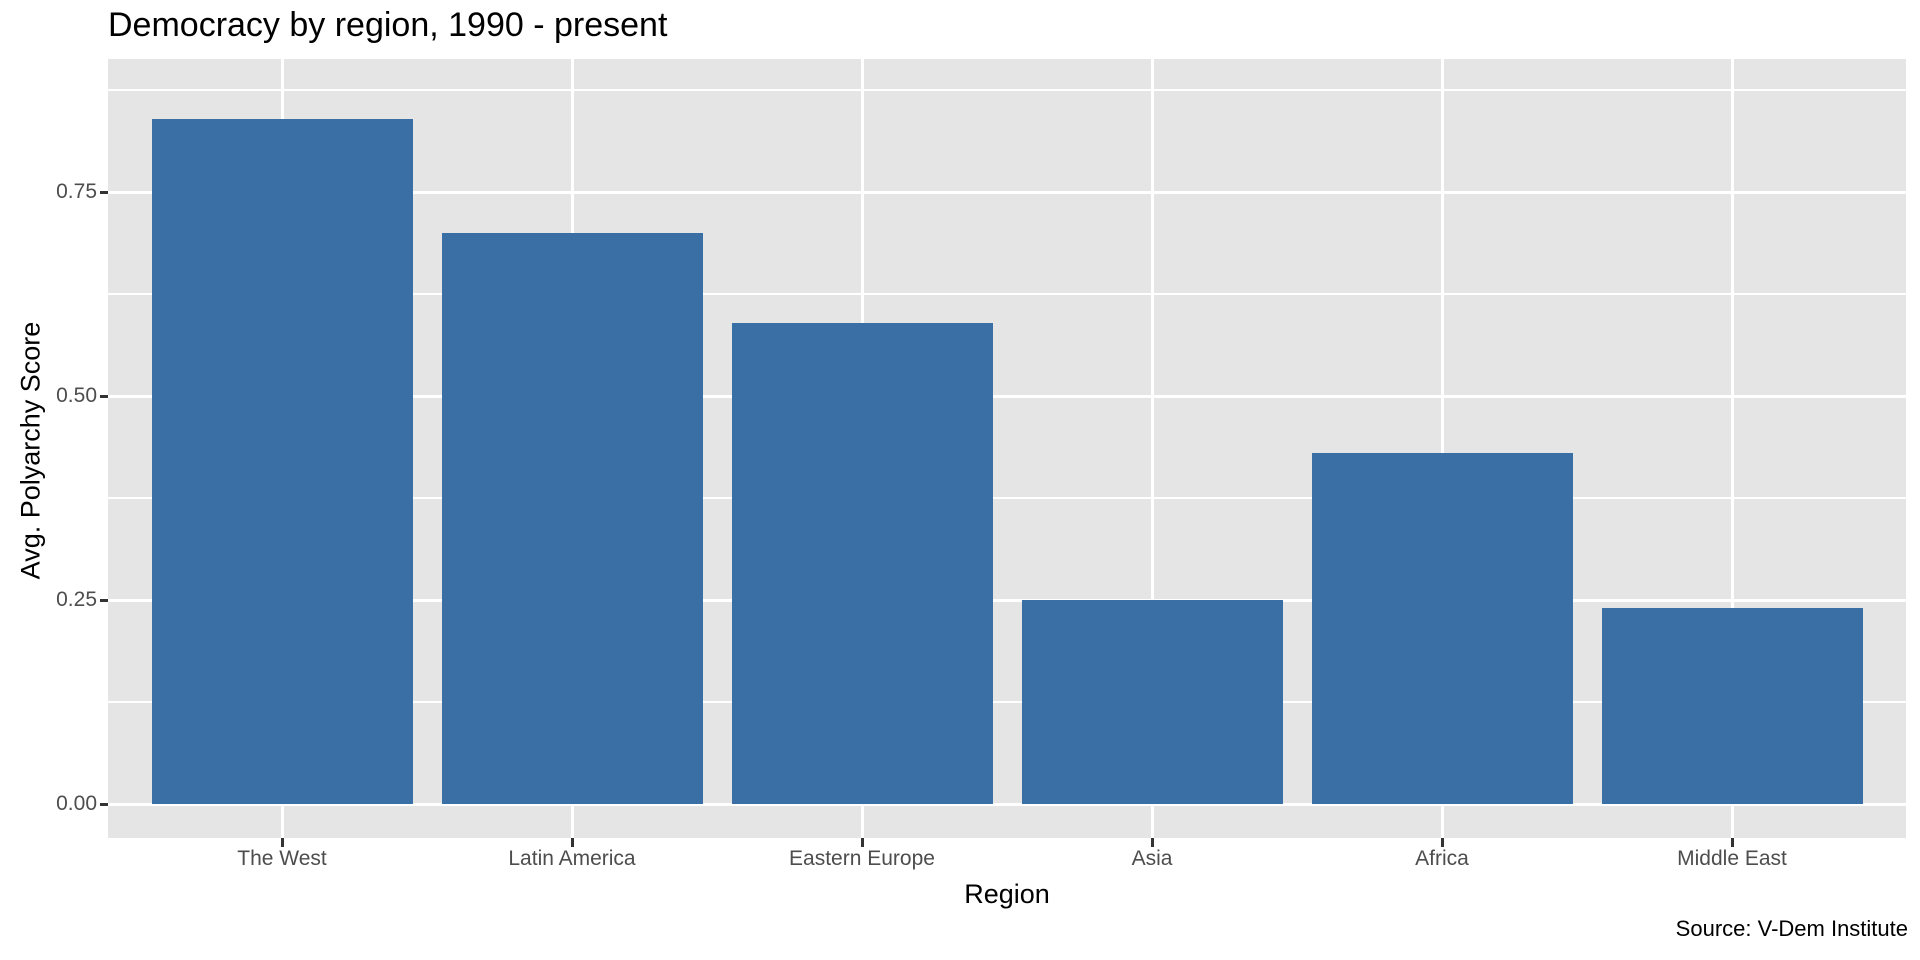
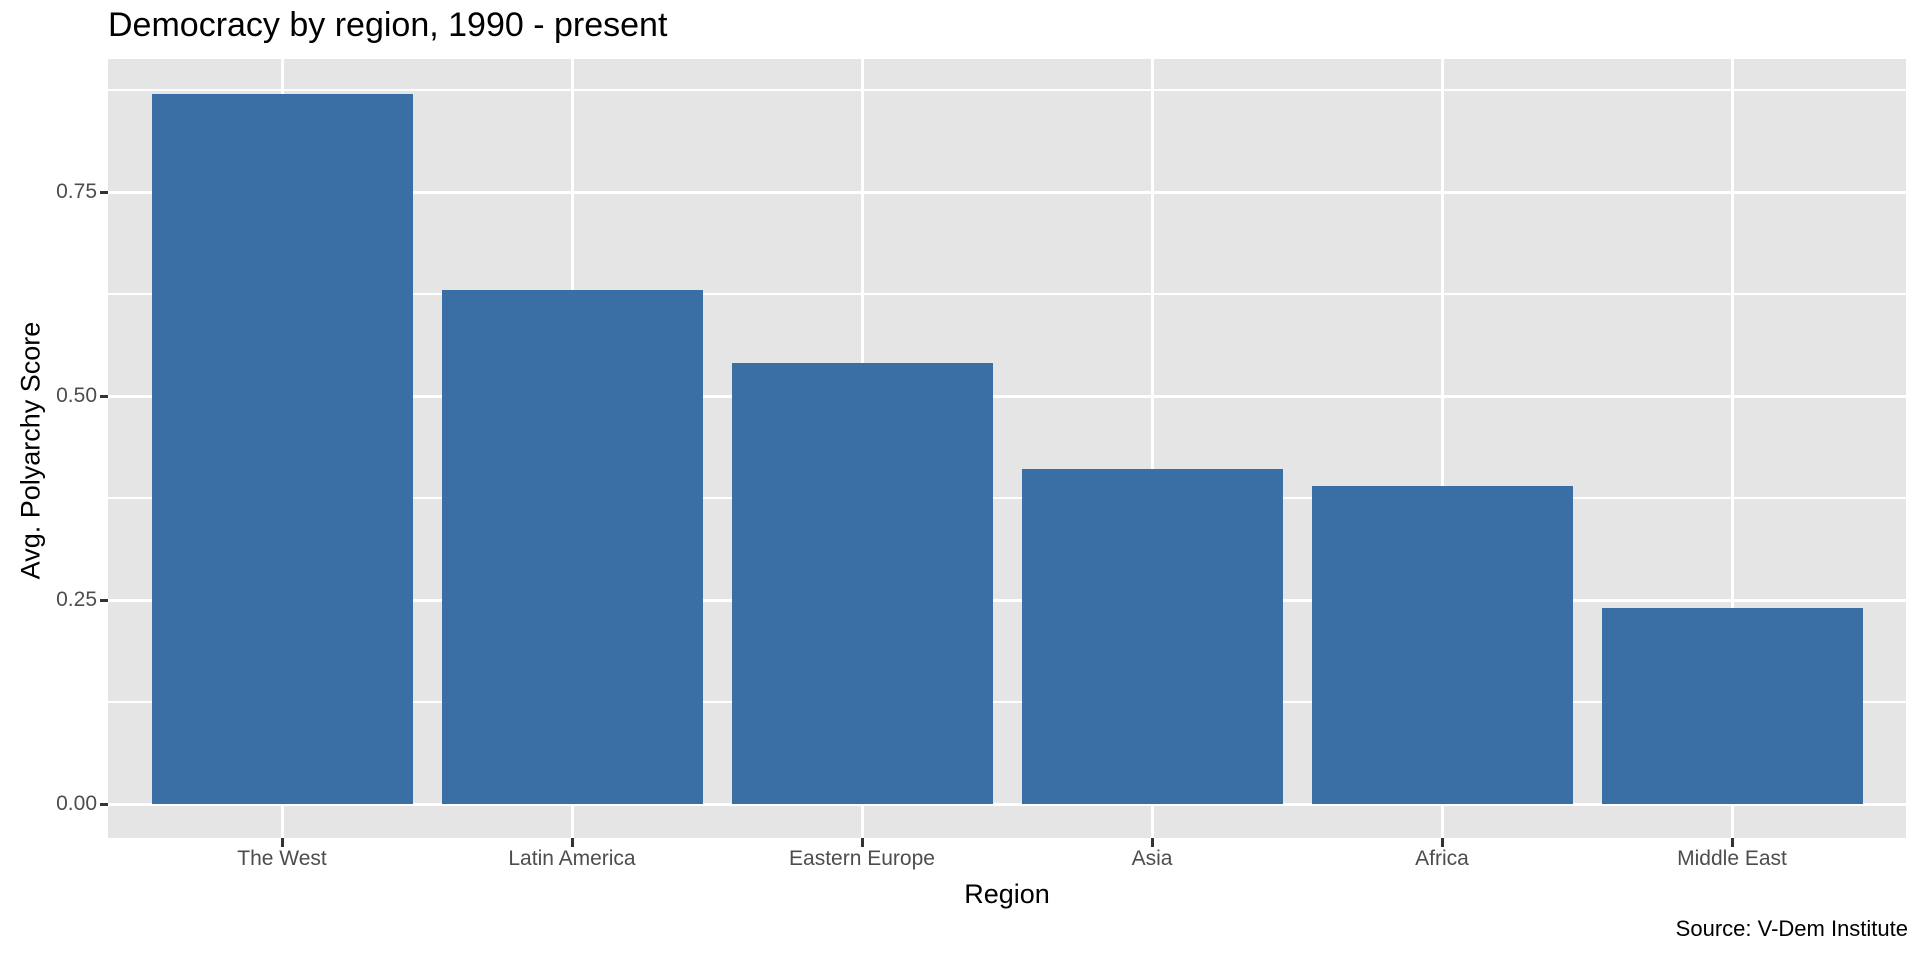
The West: 0.84 -> 0.87
Latin America: 0.70 -> 0.63
Eastern Europe: 0.59 -> 0.54
Asia: 0.25 -> 0.41
Africa: 0.43 -> 0.39
